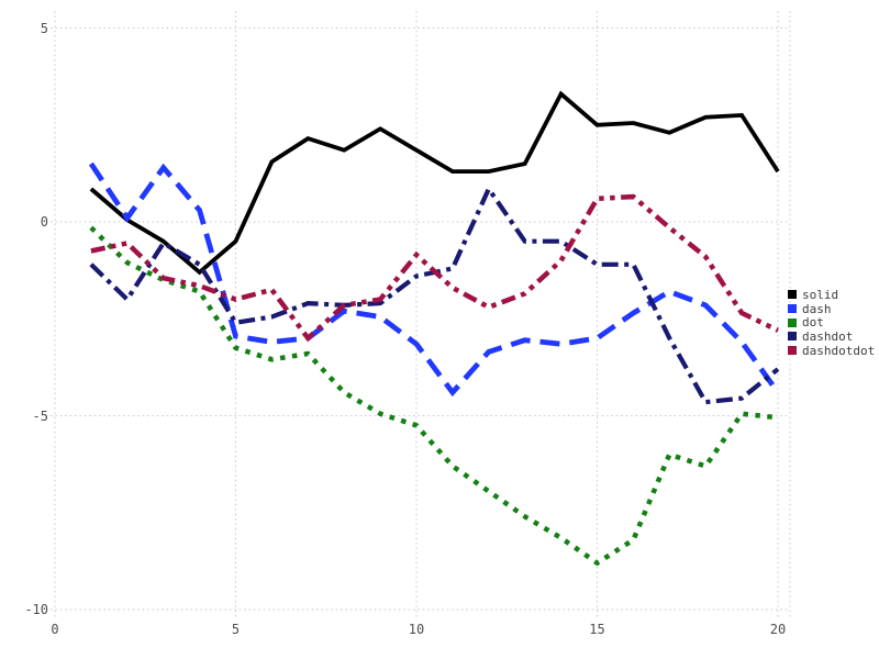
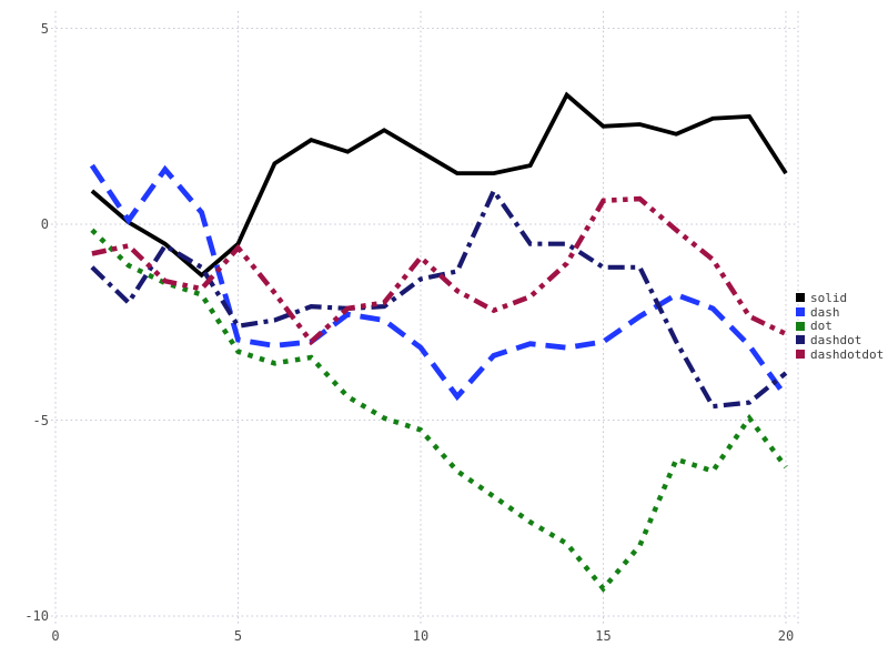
dashdotdot/5: -2.0 -> -0.6
dot/15: -8.8 -> -9.3
dot/20: -5.0 -> -6.2
